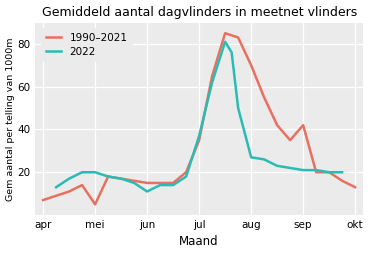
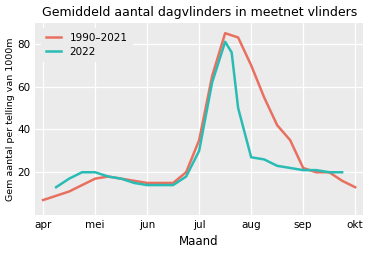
1990–2021/mei: 5 -> 17
2022/jun: 11 -> 14
2022/jul: 37 -> 30
1990–2021/sep: 42 -> 22
